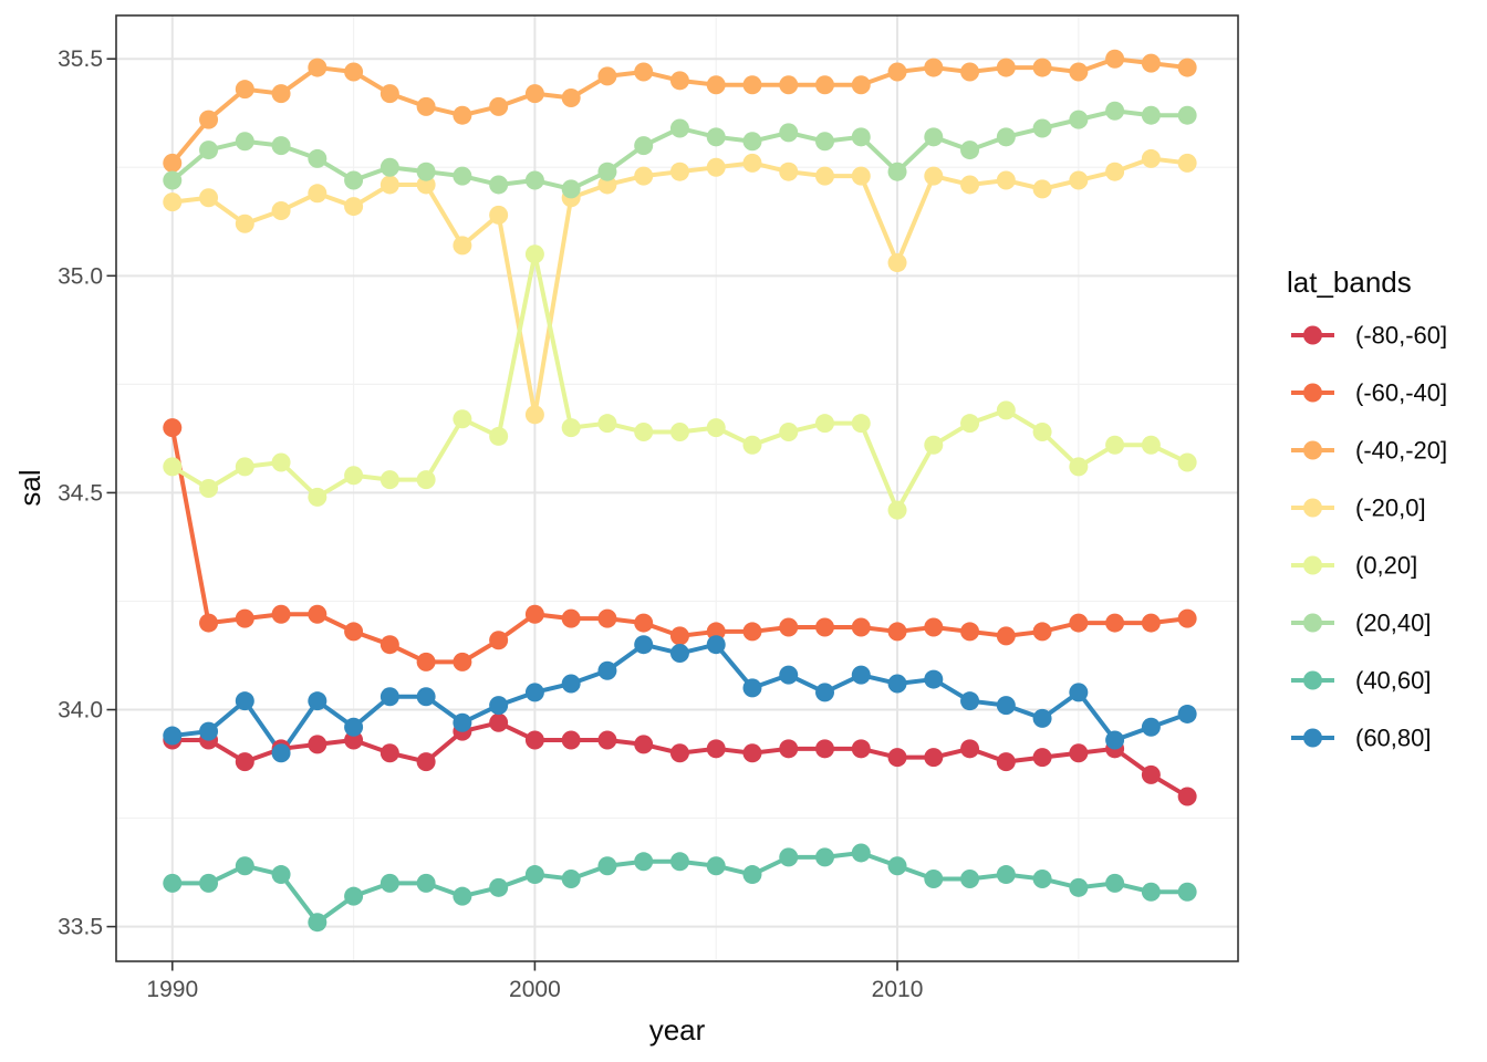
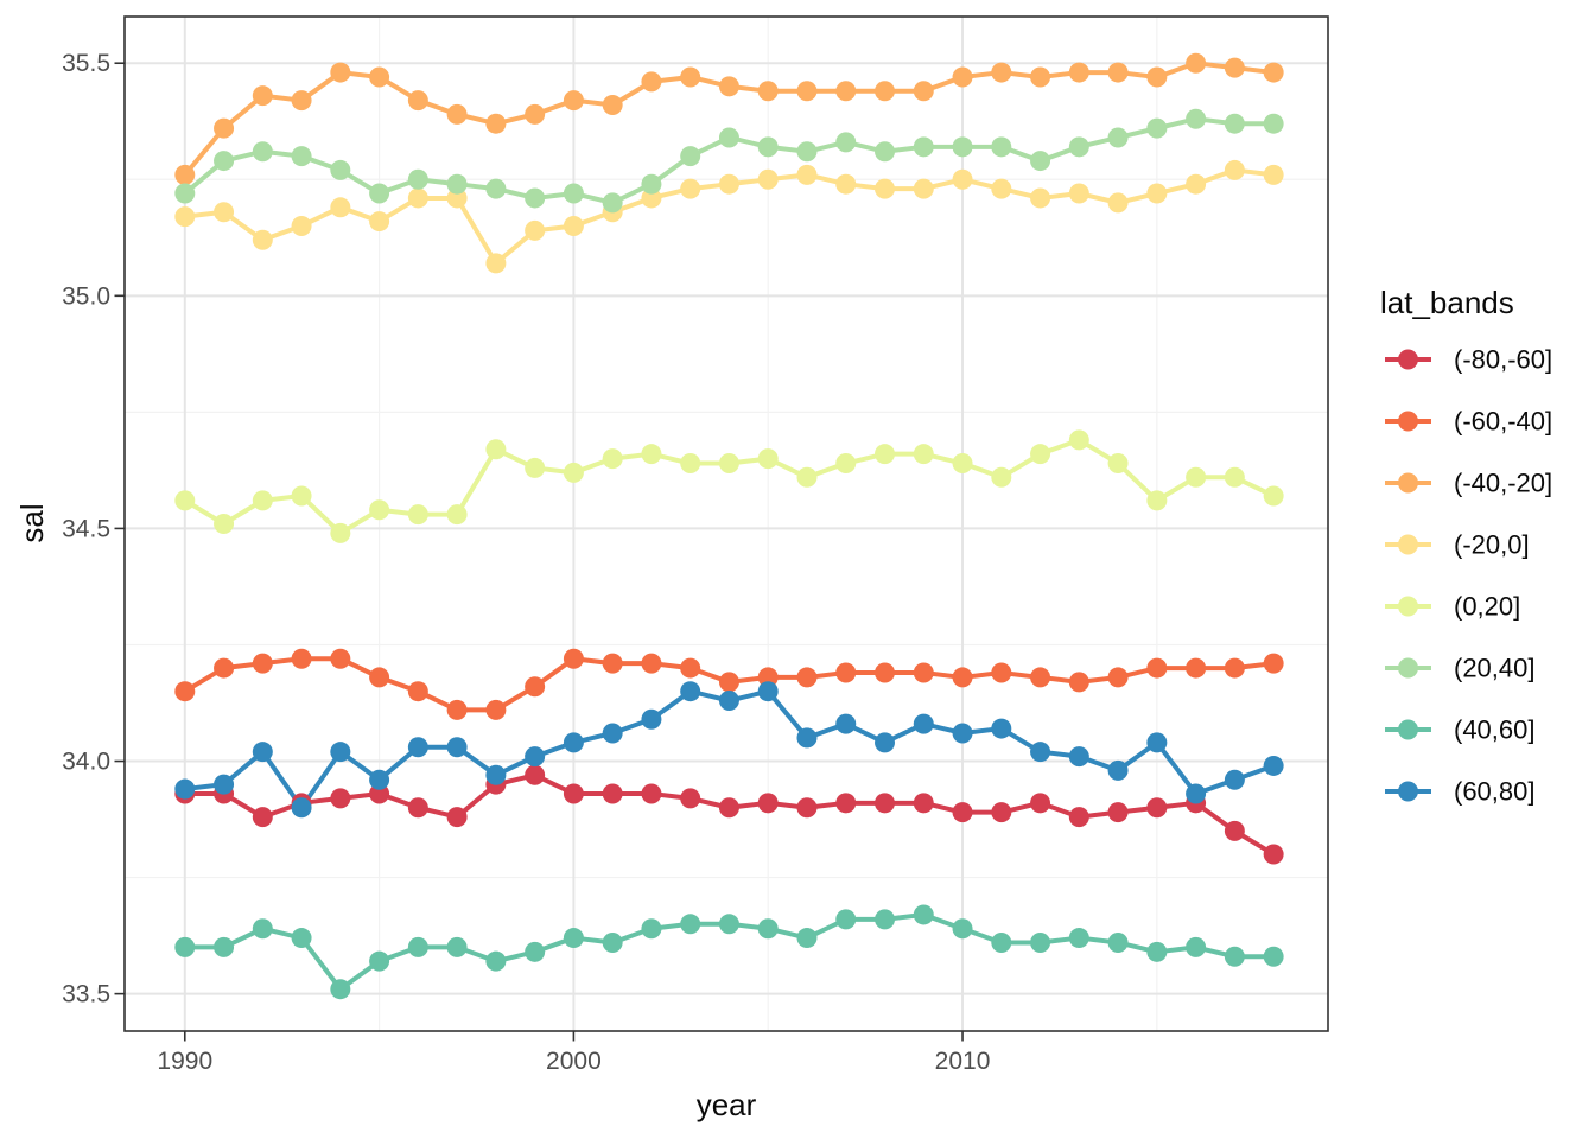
(-60,-40]/1990: 34.65 -> 34.15
(-20,0]/2000: 34.68 -> 35.15
(0,20]/2000: 35.05 -> 34.62
(-20,0]/2010: 35.03 -> 35.25
(0,20]/2010: 34.46 -> 34.64
(20,40]/2010: 35.24 -> 35.32
